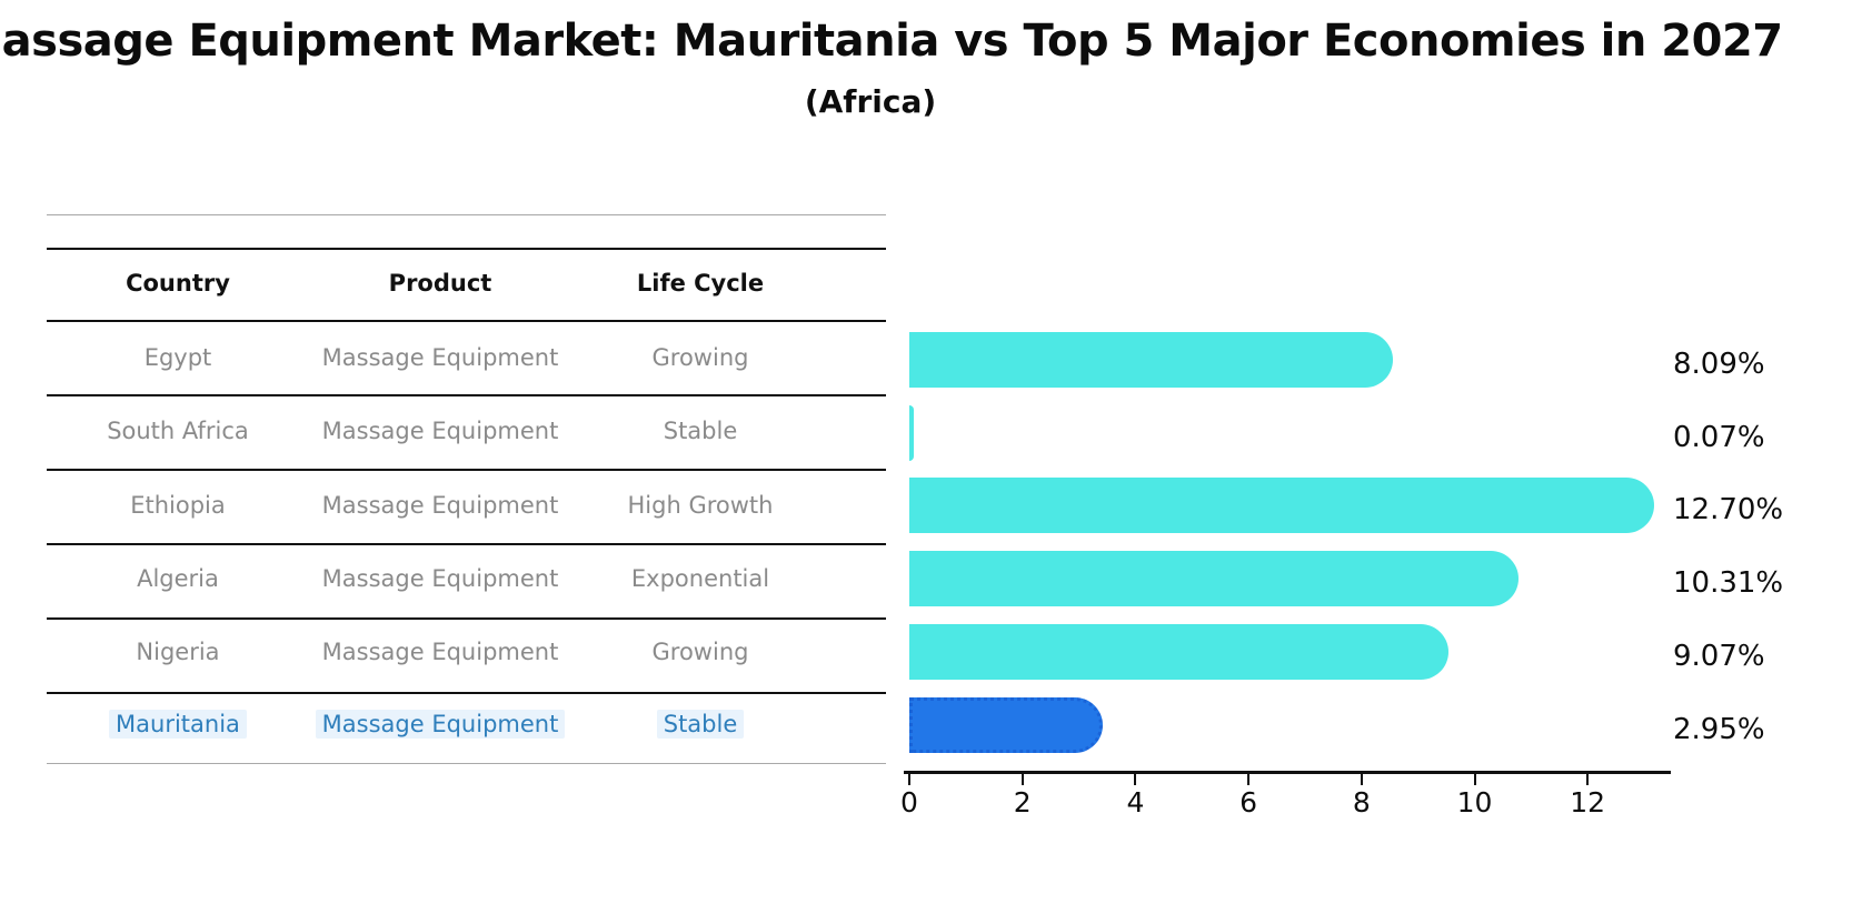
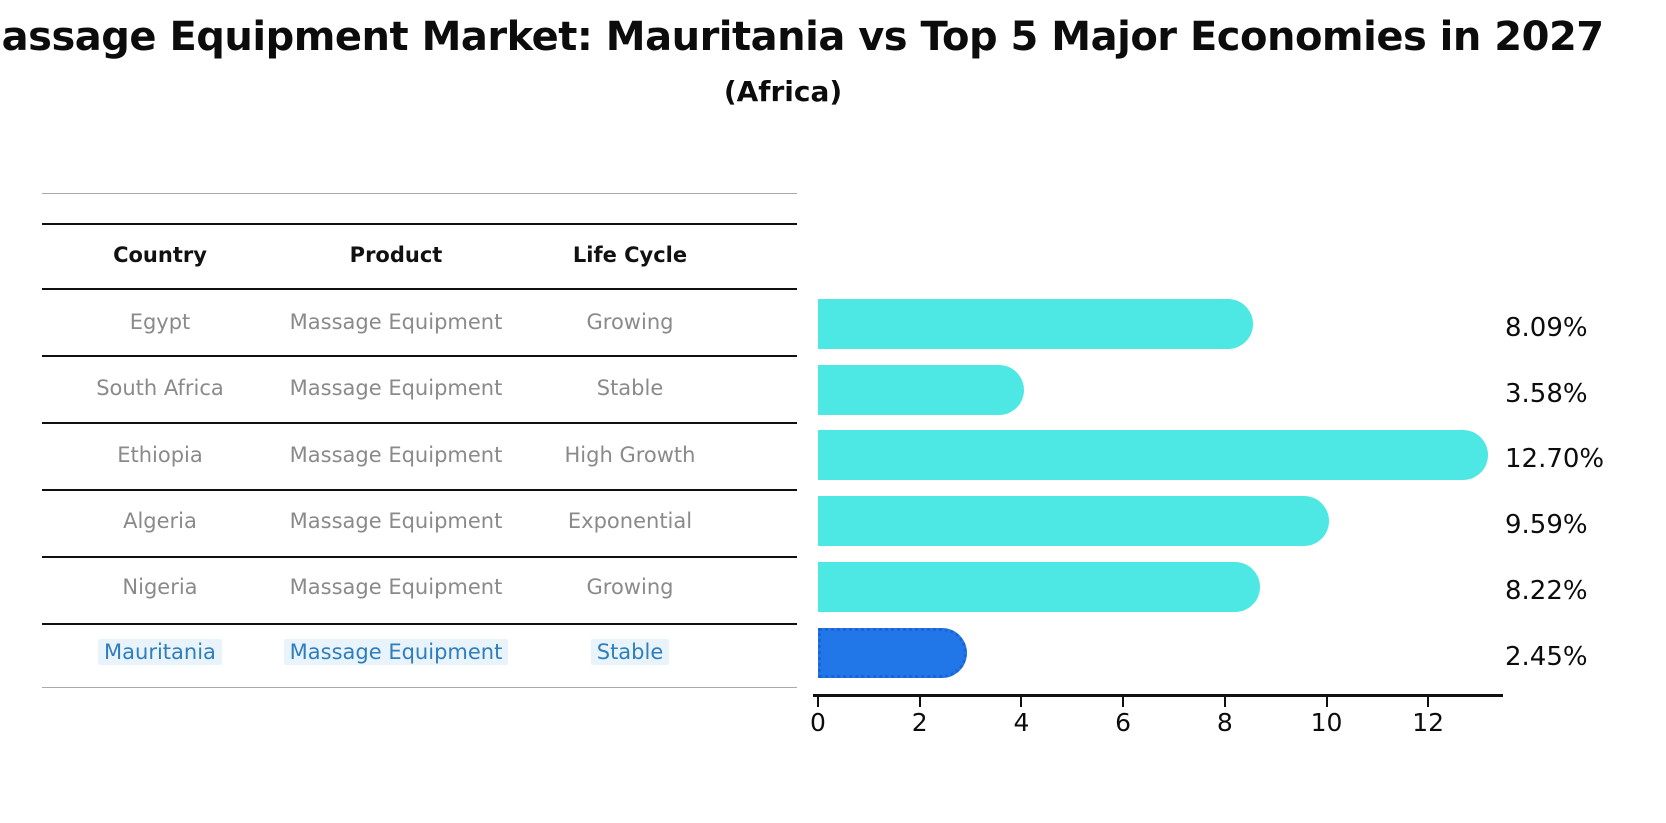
South Africa: 0.07% -> 3.58%
Algeria: 10.31% -> 9.59%
Nigeria: 9.07% -> 8.22%
Mauritania: 2.95% -> 2.45%
